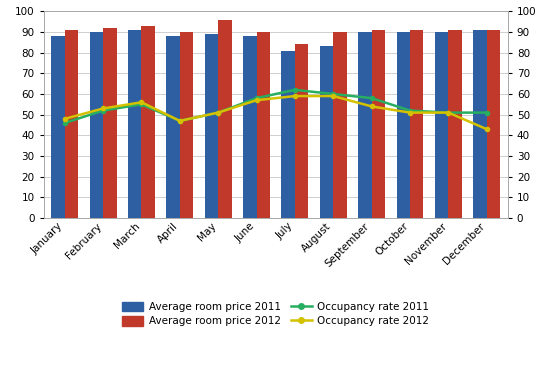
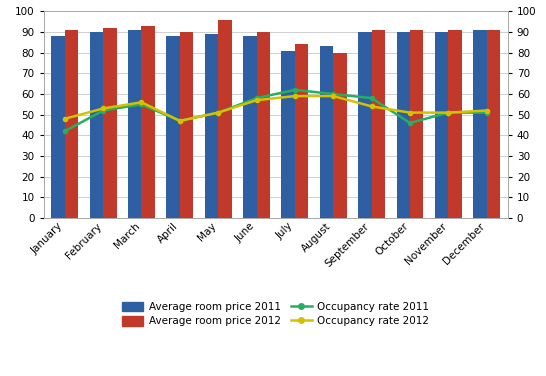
Occupancy rate 2011/January: 46 -> 42
Average room price 2012/August: 90 -> 80
Occupancy rate 2011/October: 52 -> 46
Occupancy rate 2012/December: 43 -> 52
